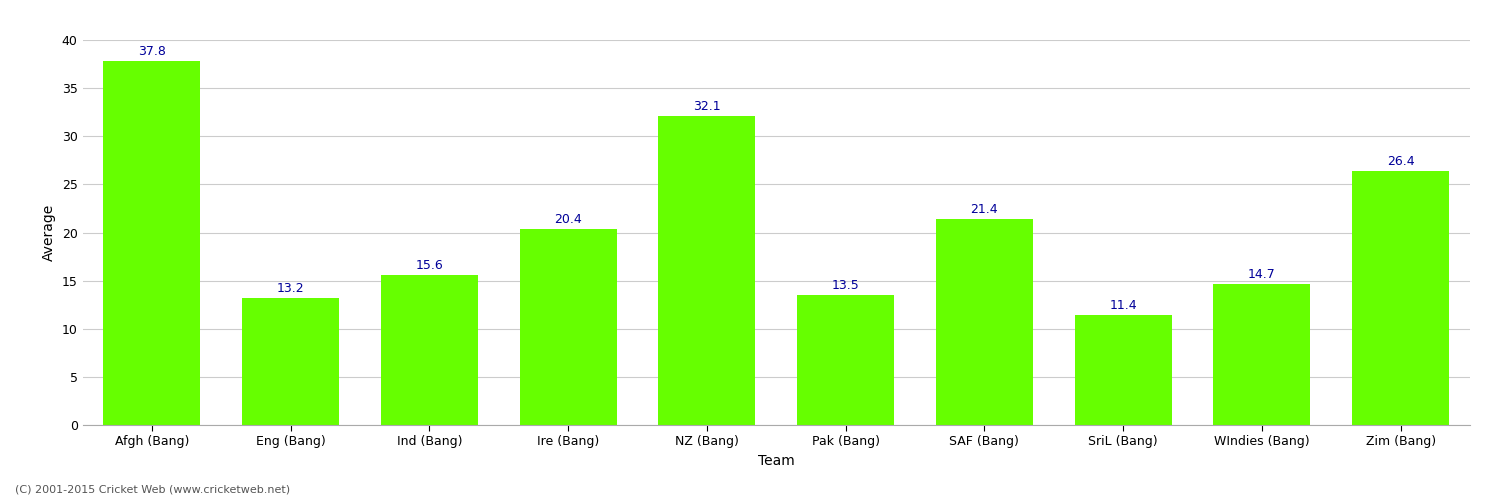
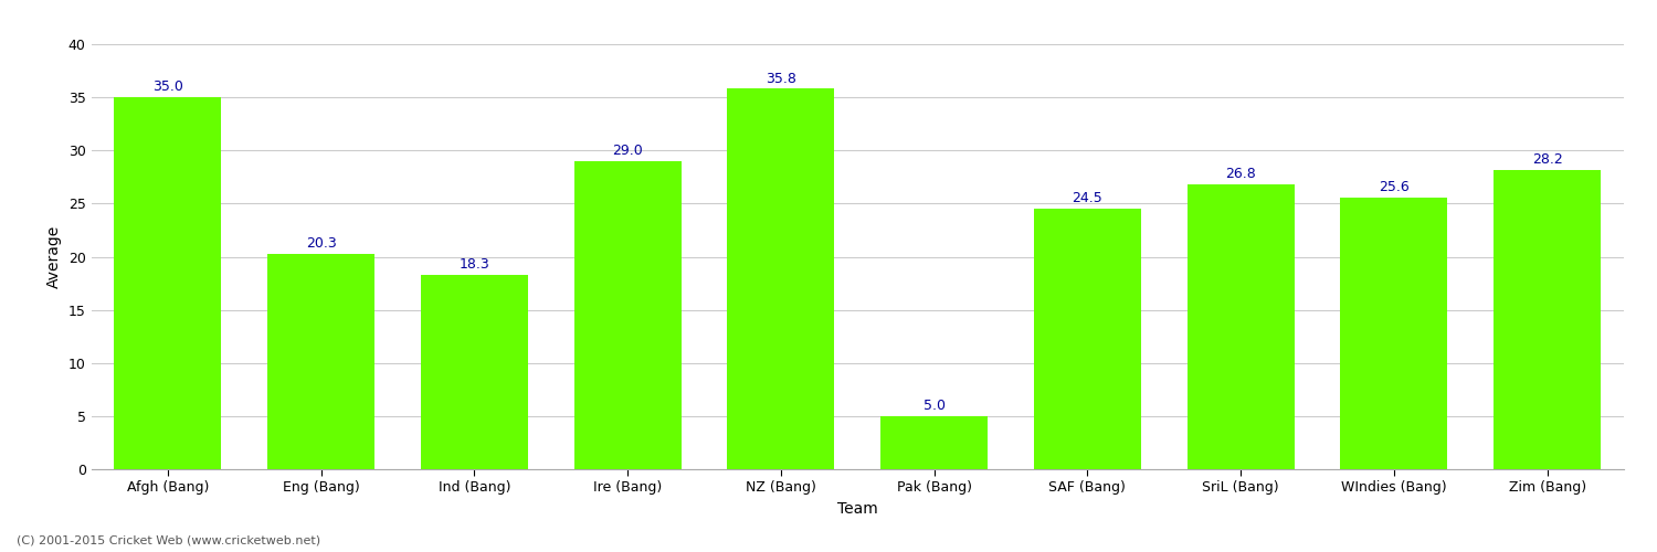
Afgh (Bang): 37.8 -> 35.0
Eng (Bang): 13.2 -> 20.3
Ind (Bang): 15.6 -> 18.3
Ire (Bang): 20.4 -> 29.0
NZ (Bang): 32.1 -> 35.8
Pak (Bang): 13.5 -> 5.0
SAF (Bang): 21.4 -> 24.5
SriL (Bang): 11.4 -> 26.8
WIndies (Bang): 14.7 -> 25.6
Zim (Bang): 26.4 -> 28.2
